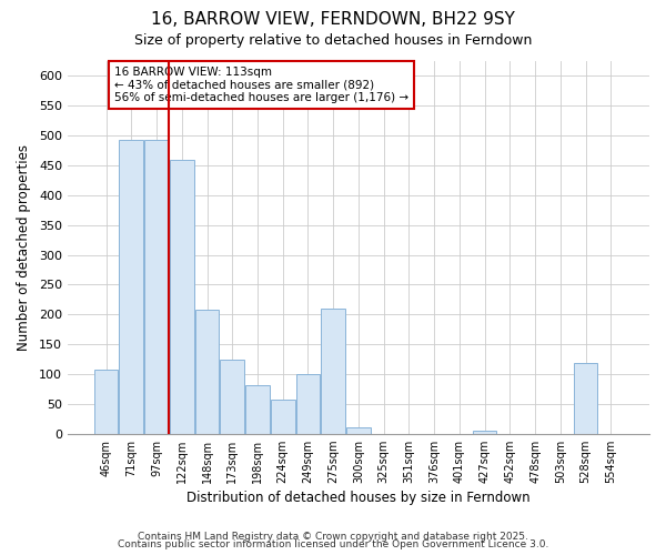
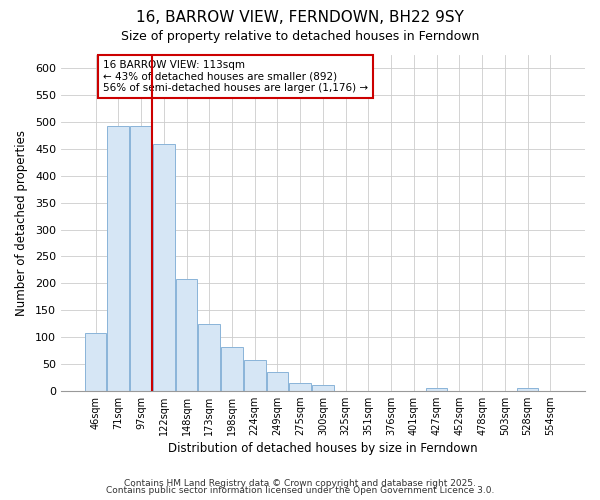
249sqm: 100 -> 35
275sqm: 210 -> 15
528sqm: 118 -> 5
